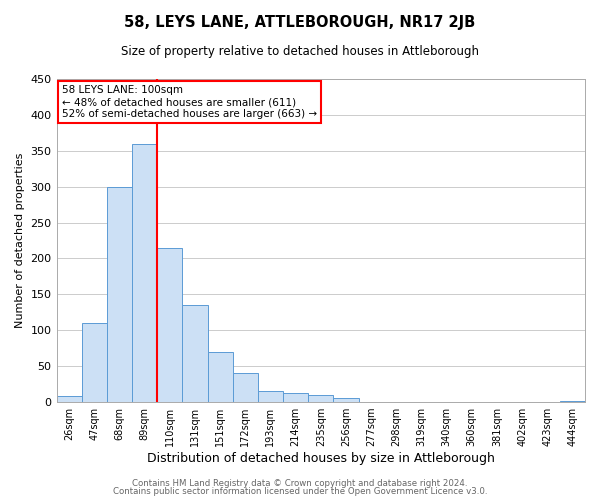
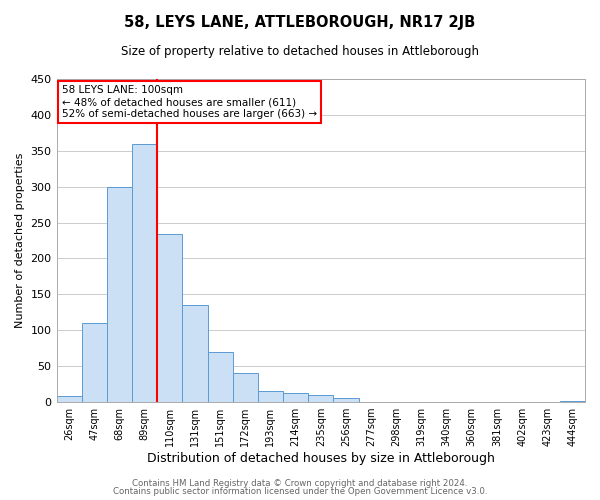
110sqm: 215 -> 234
